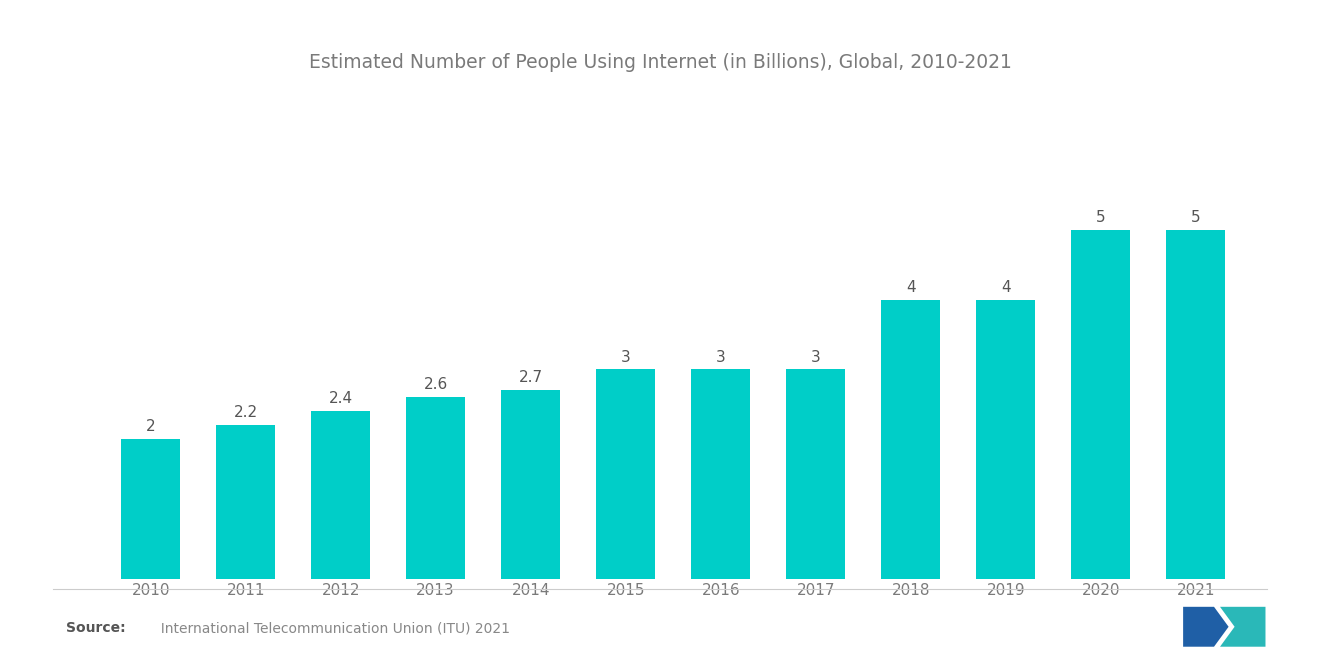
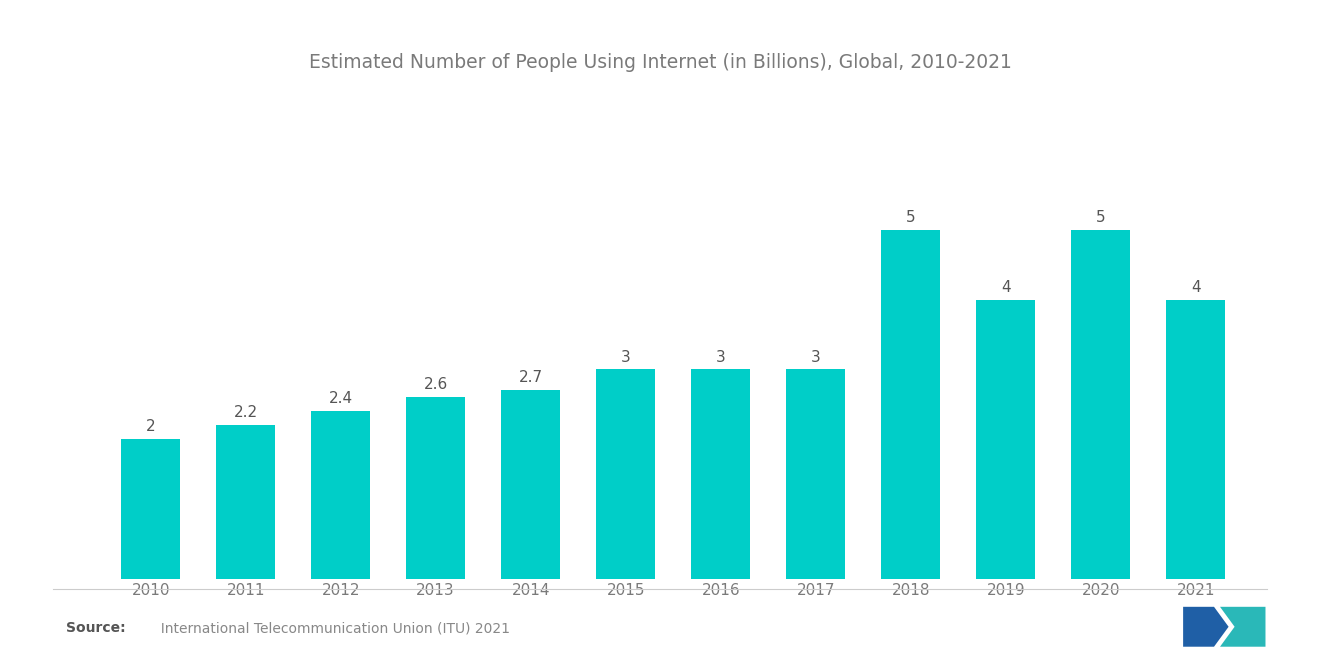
2018: 4 -> 5
2021: 5 -> 4
